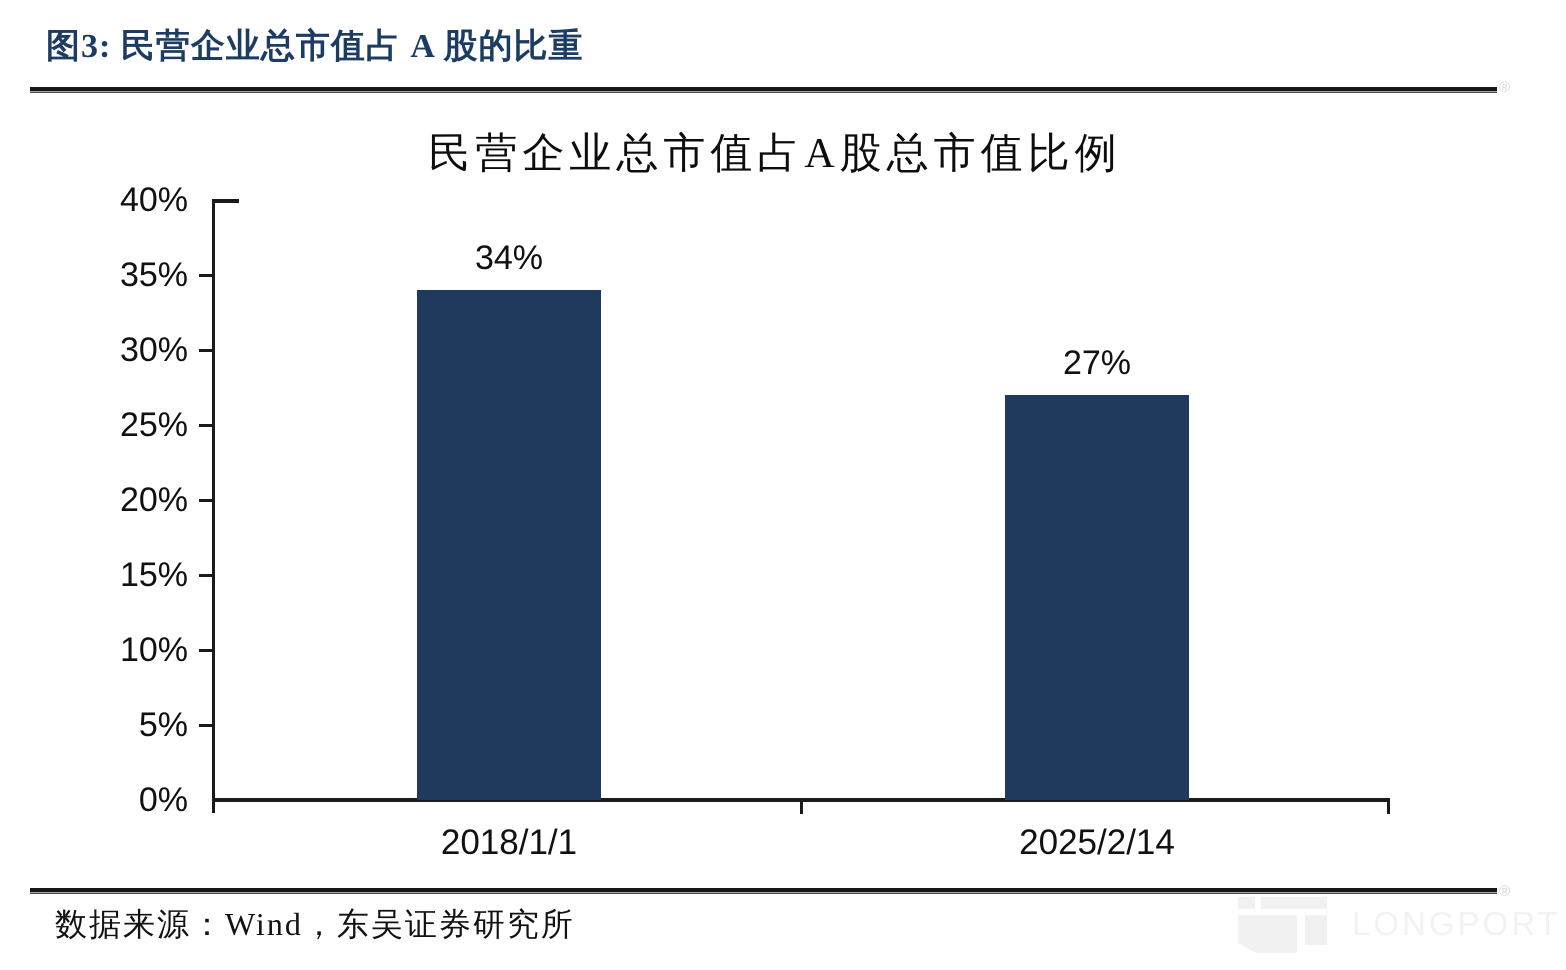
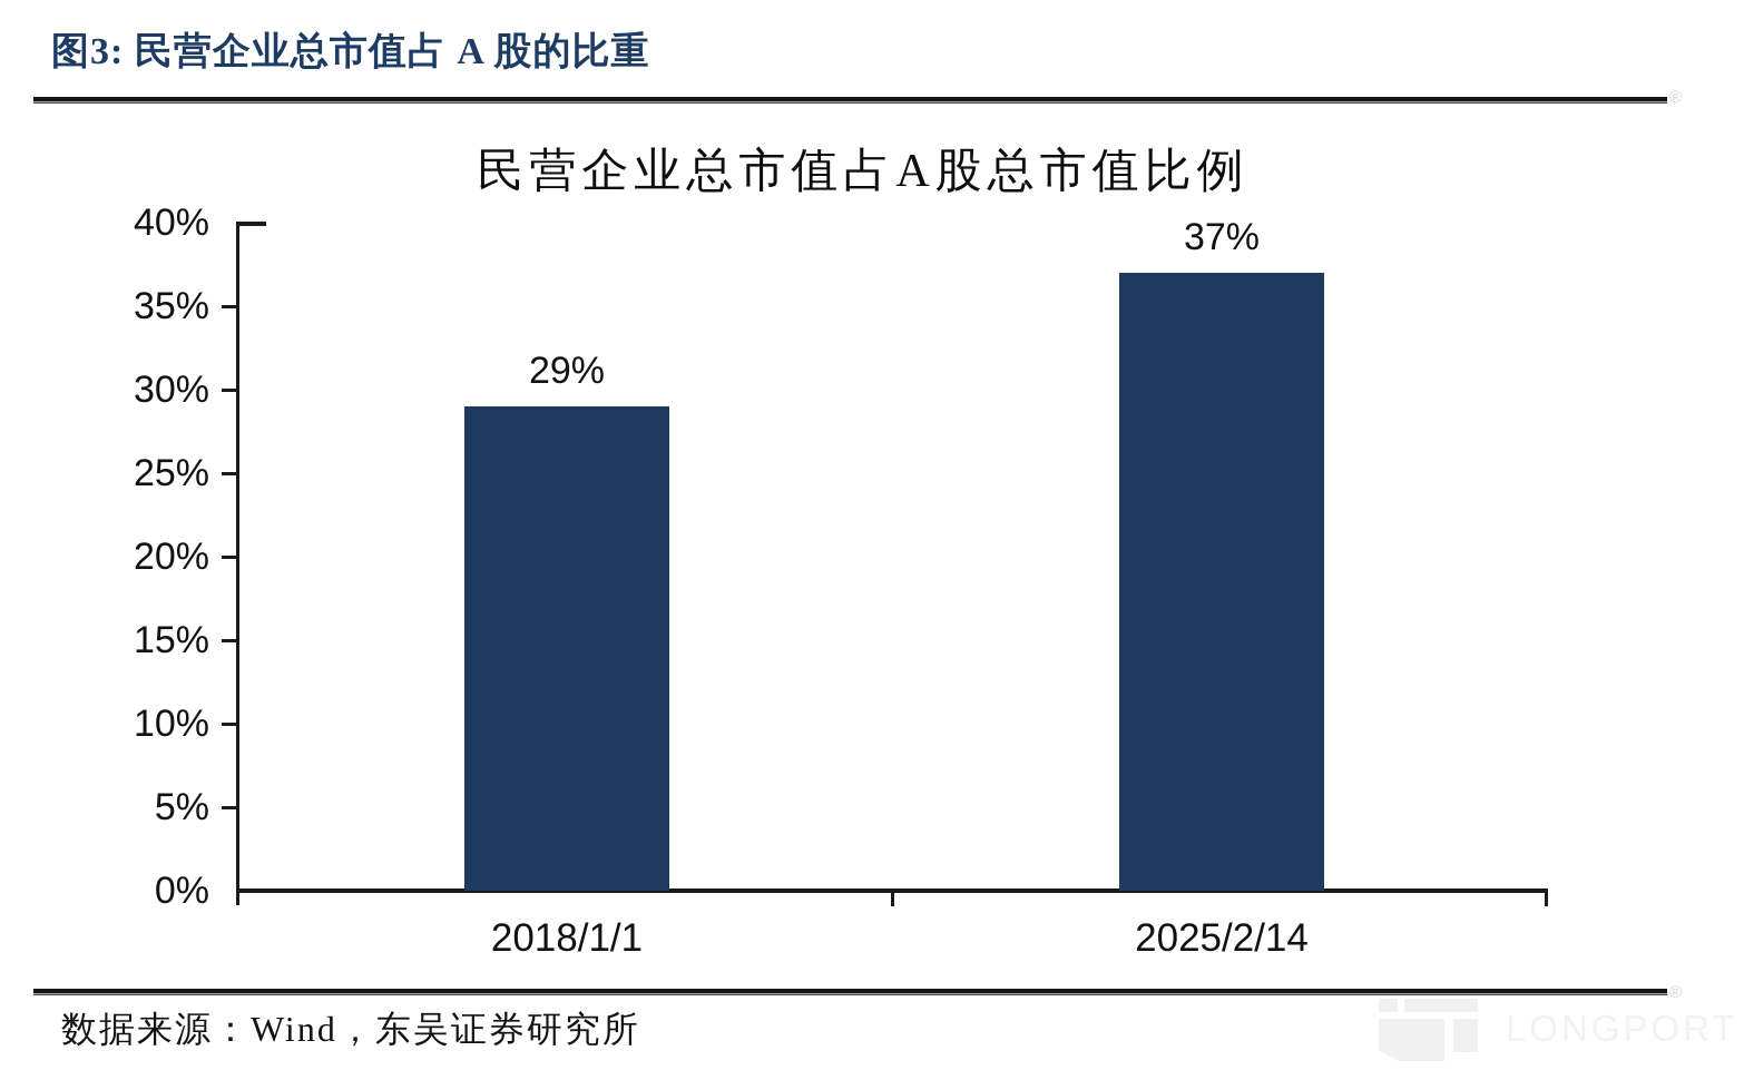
2018/1/1: 34% -> 29%
2025/2/14: 27% -> 37%
